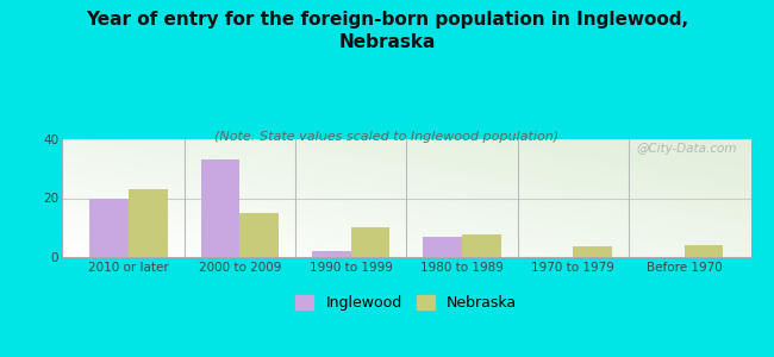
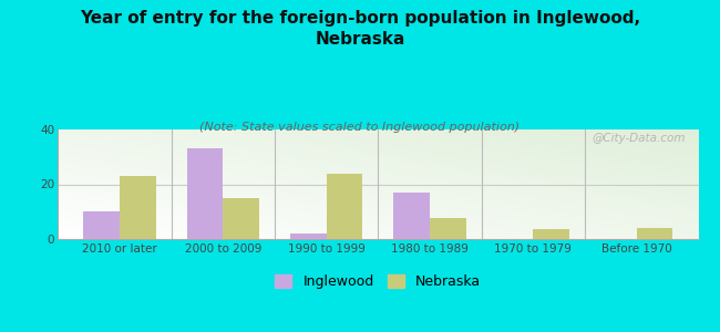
Inglewood/2010 or later: 20 -> 10
Nebraska/1990 to 1999: 10.0 -> 24.0
Inglewood/1980 to 1989: 7 -> 17
